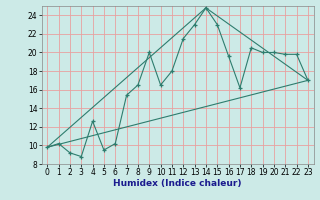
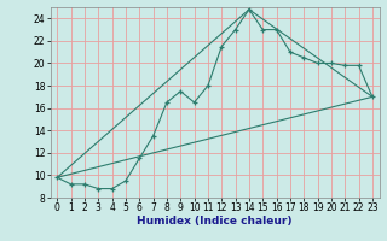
1: 10.2 -> 9.2
4: 12.6 -> 8.8
6: 10.2 -> 11.5
7: 15.4 -> 13.5
9: 20.0 -> 17.5
16: 19.6 -> 23.0
17: 16.2 -> 21.0
